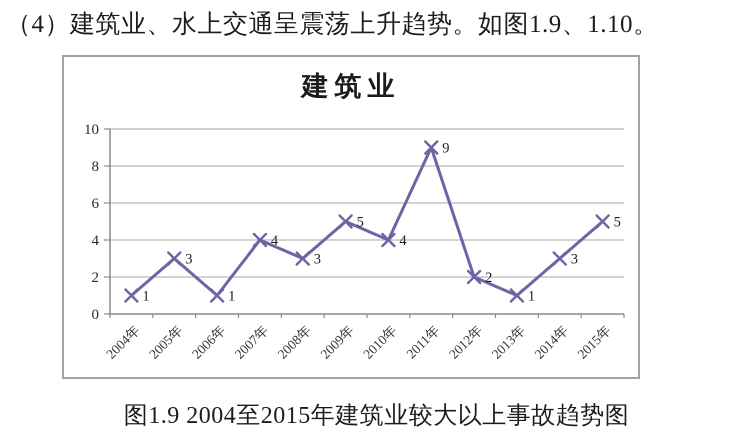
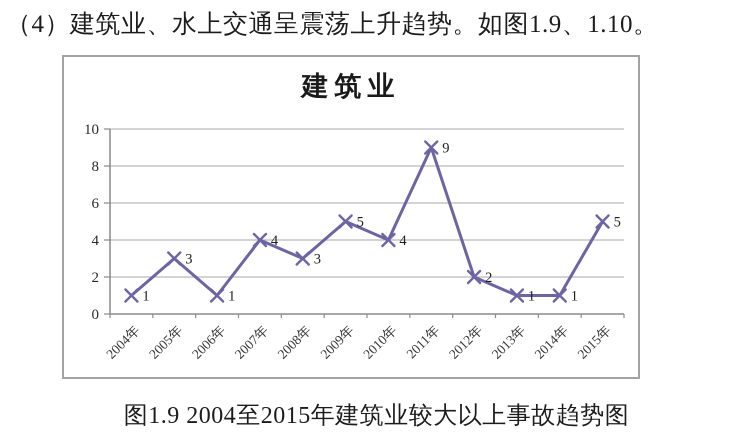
2014年: 3 -> 1
